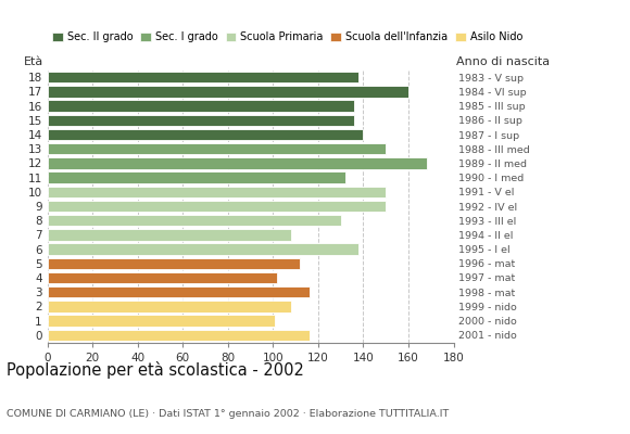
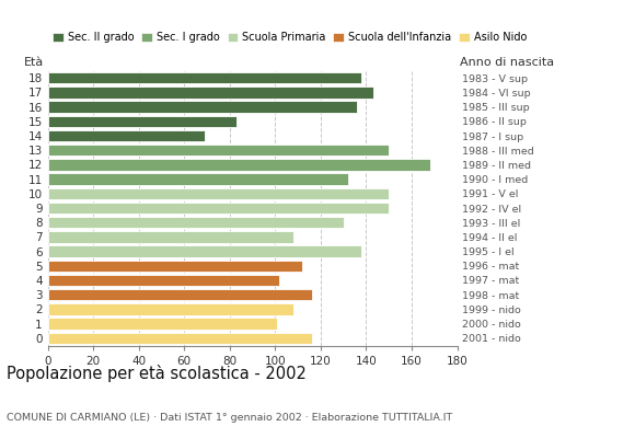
17: 160 -> 143
15: 136 -> 83
14: 140 -> 69
